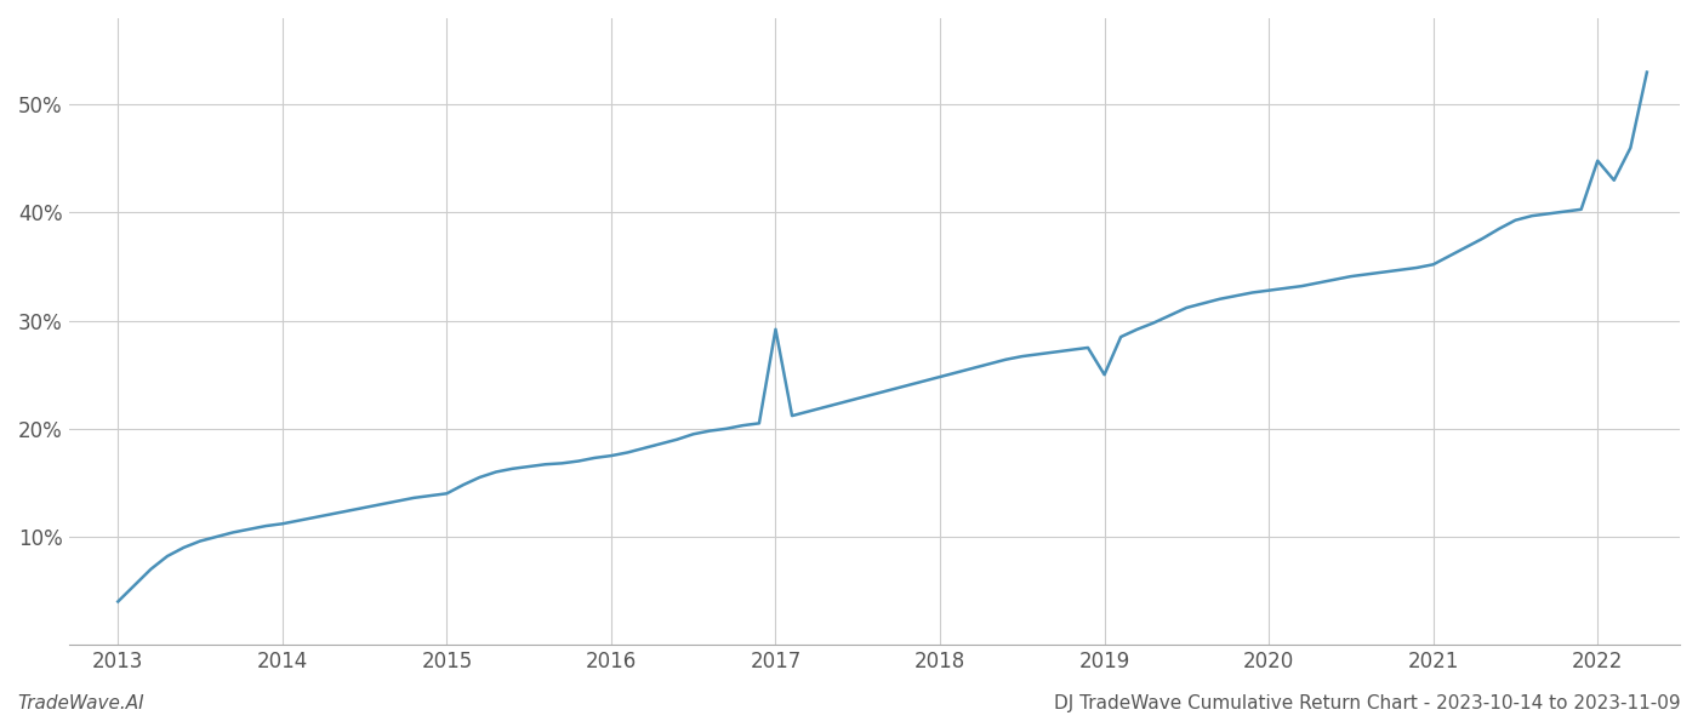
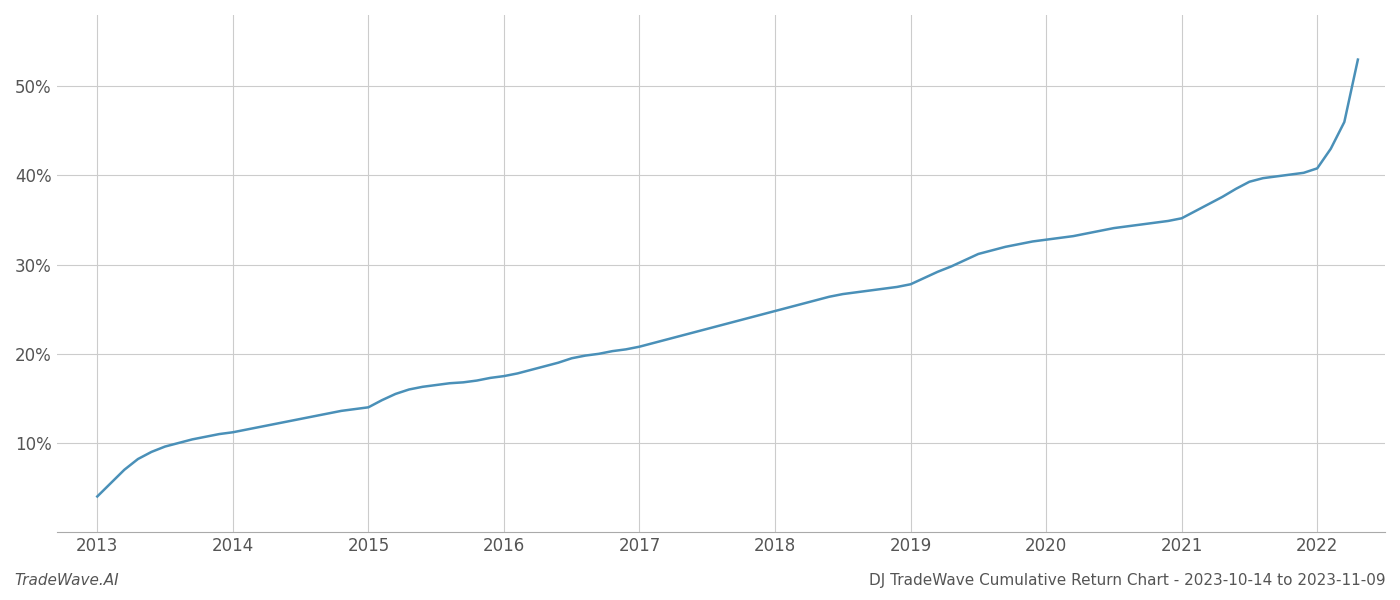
2017: 29.2% -> 20.8%
2019: 25.0% -> 27.8%
2022: 44.8% -> 40.8%
